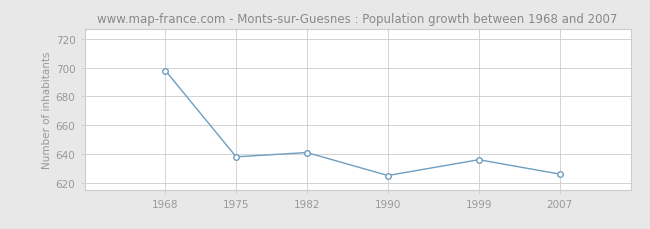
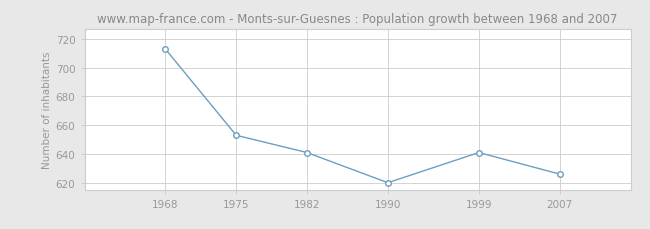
1968: 698 -> 713
1975: 638 -> 653
1990: 625 -> 620
1999: 636 -> 641
